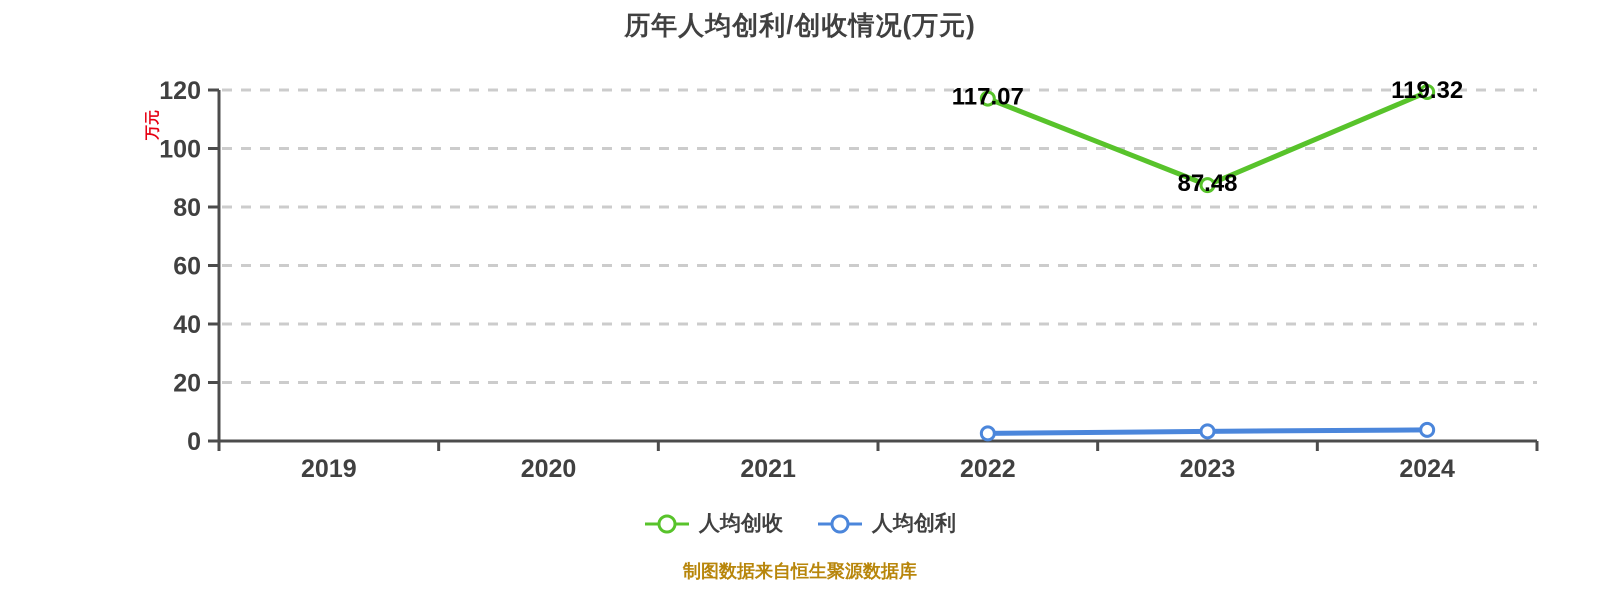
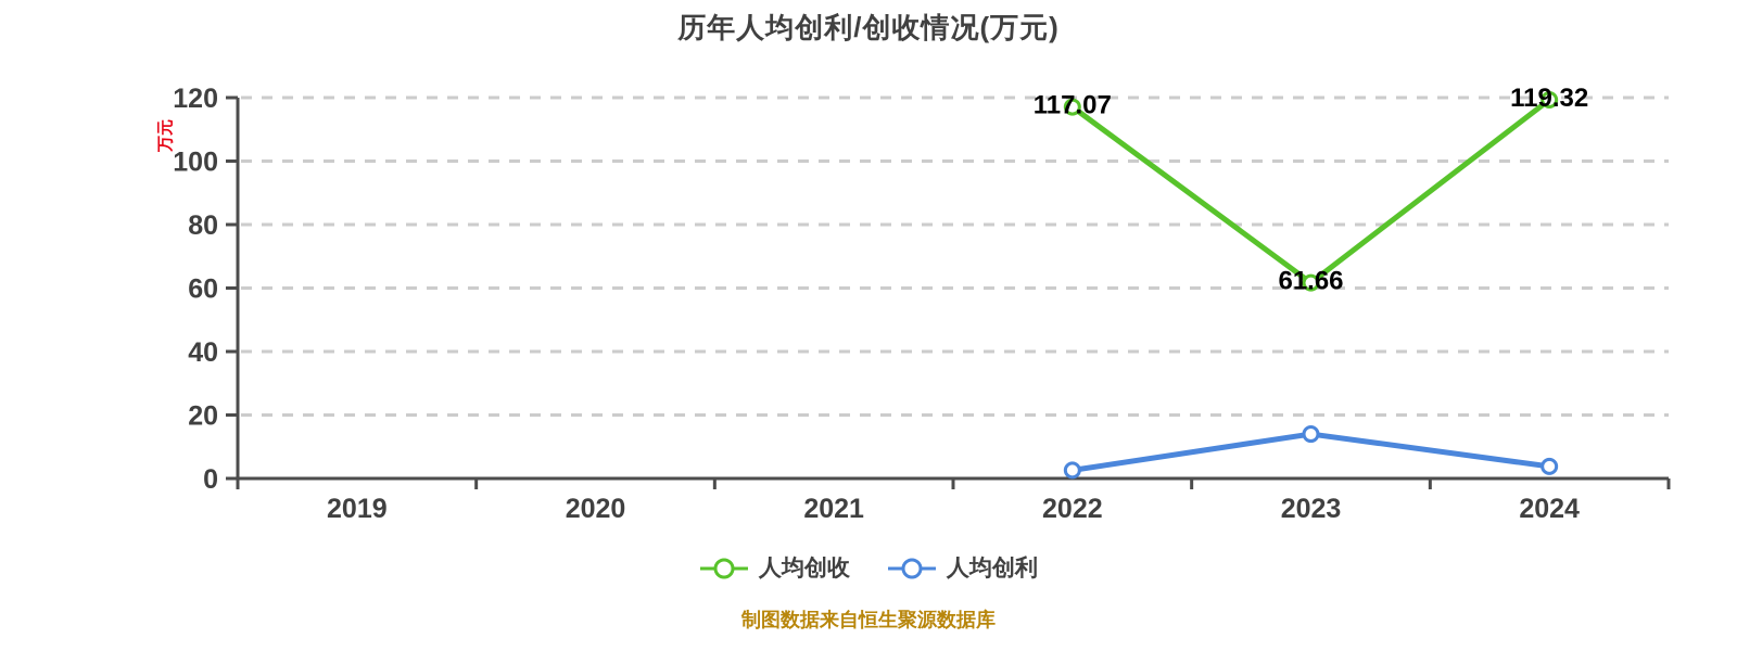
人均创收/2023: 87.48 -> 61.66
人均创利/2023: 3 -> 14
